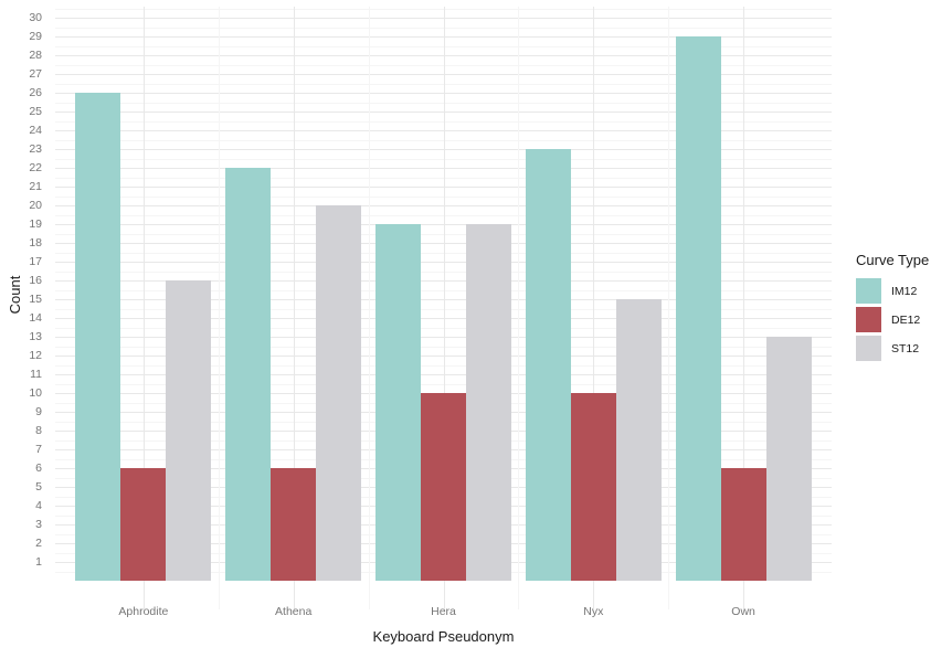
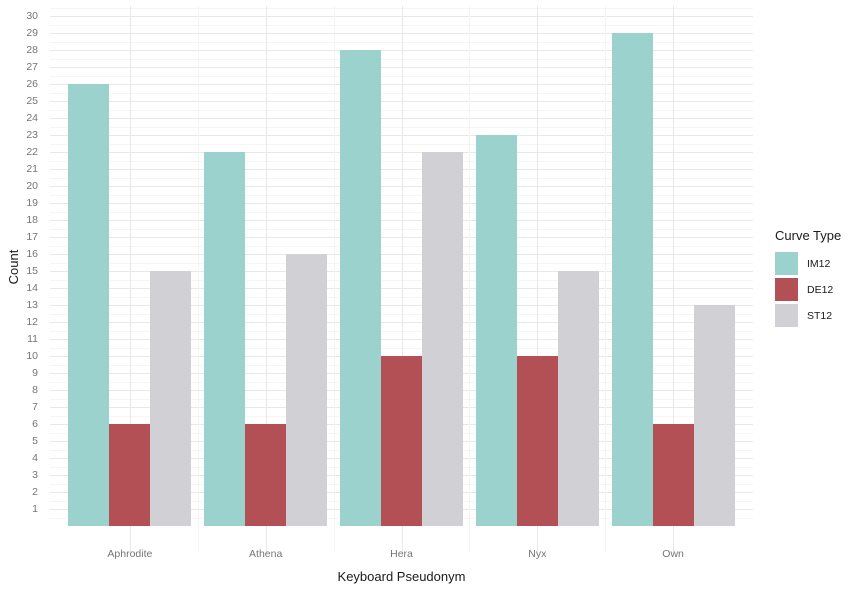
ST12/Aphrodite: 16 -> 15
ST12/Athena: 20 -> 16
IM12/Hera: 19 -> 28
ST12/Hera: 19 -> 22
